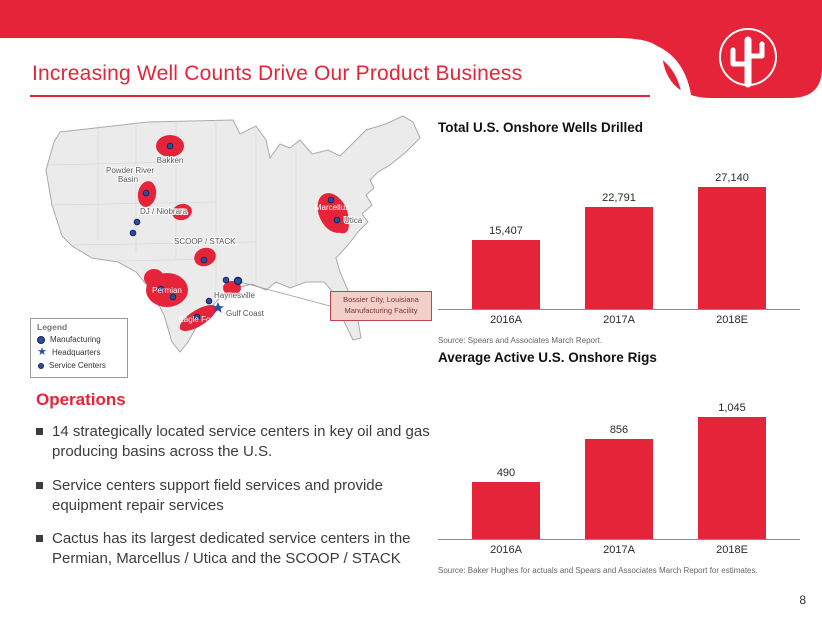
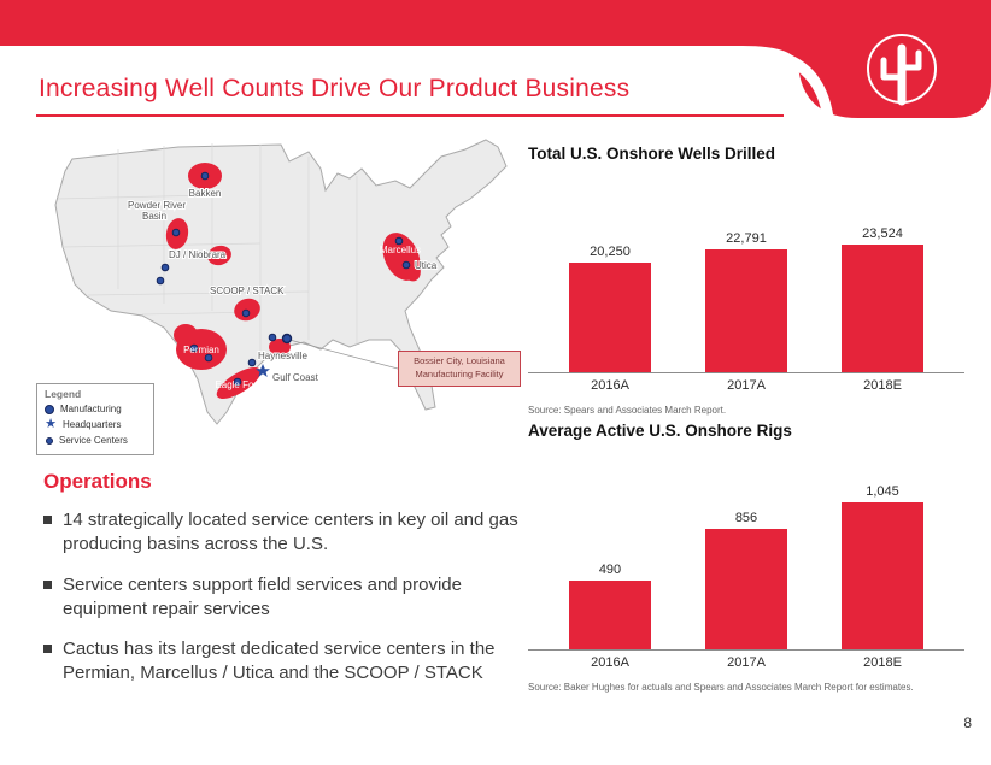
Total U.S. Onshore Wells Drilled/2016A: 15,407 -> 20,250
Total U.S. Onshore Wells Drilled/2018E: 27,140 -> 23,524
